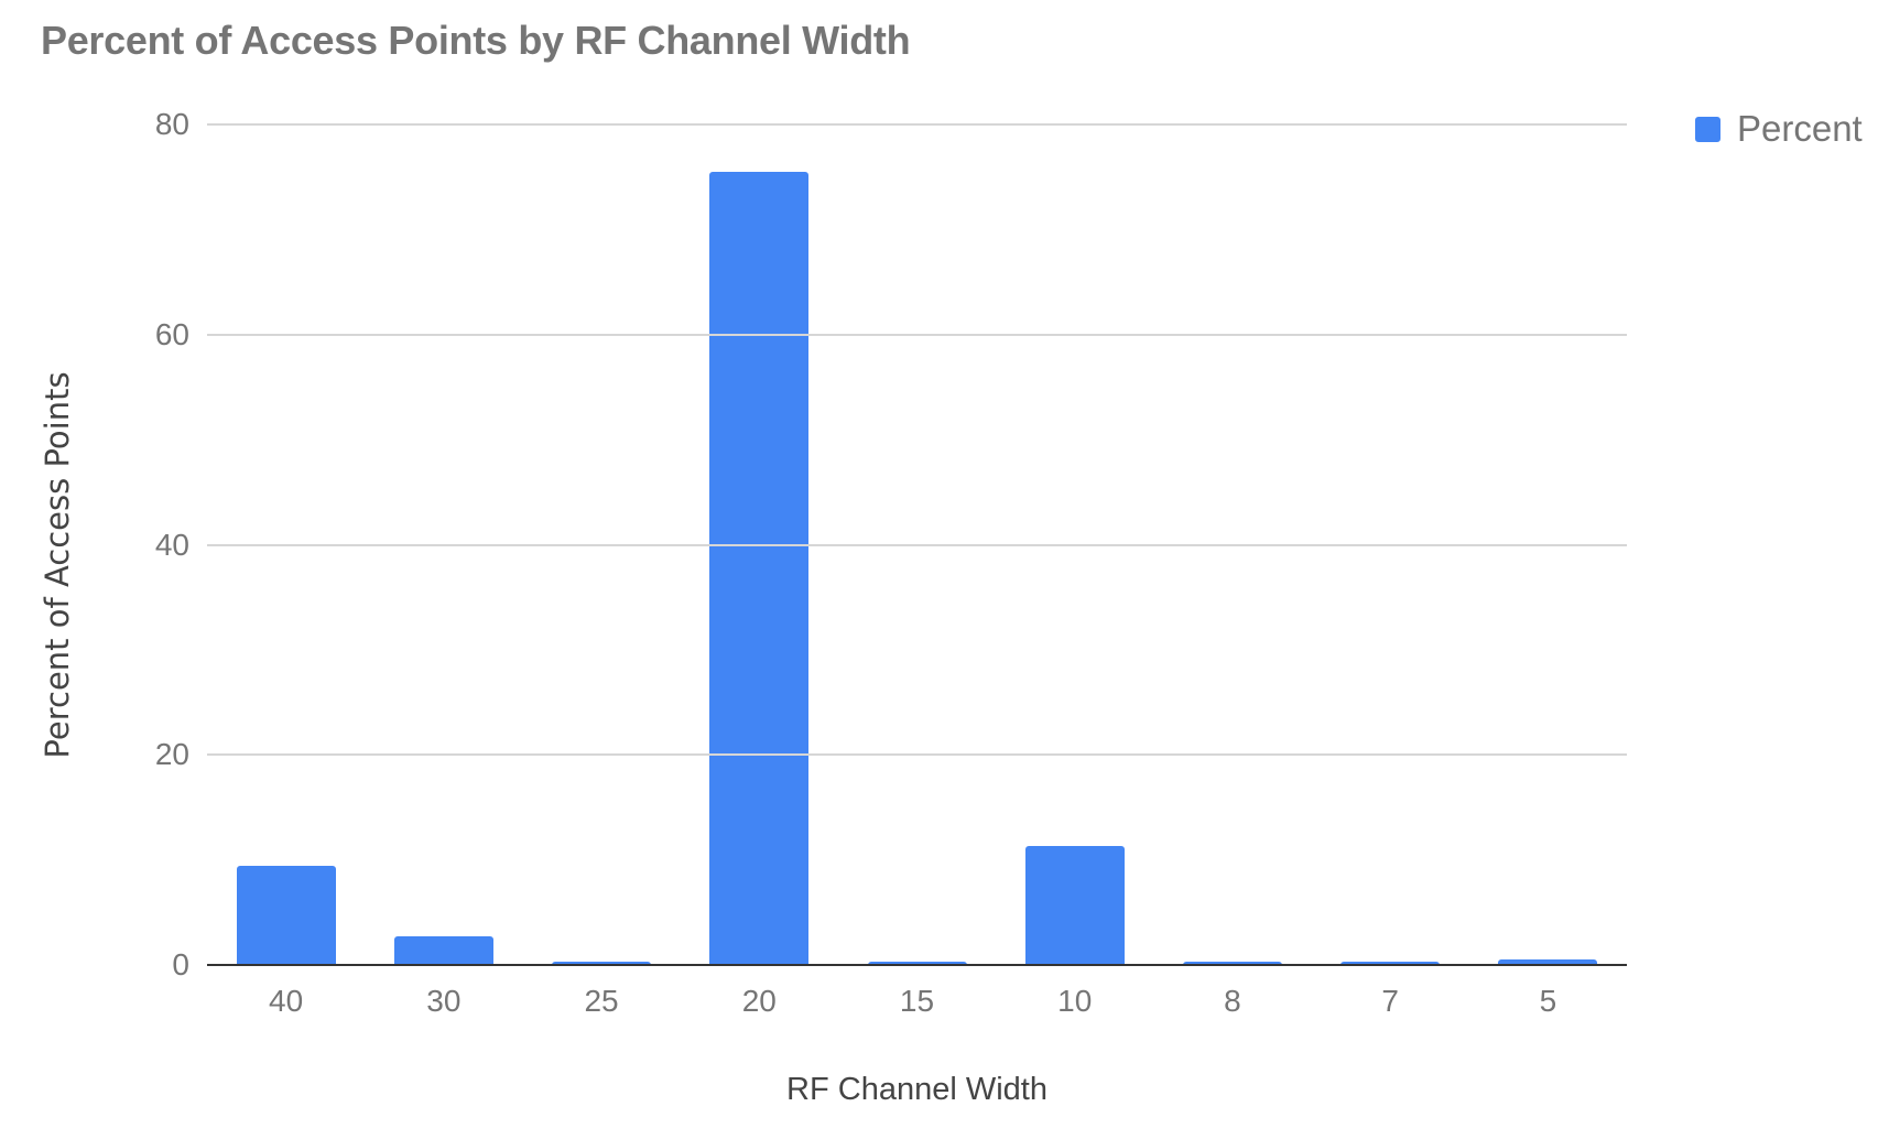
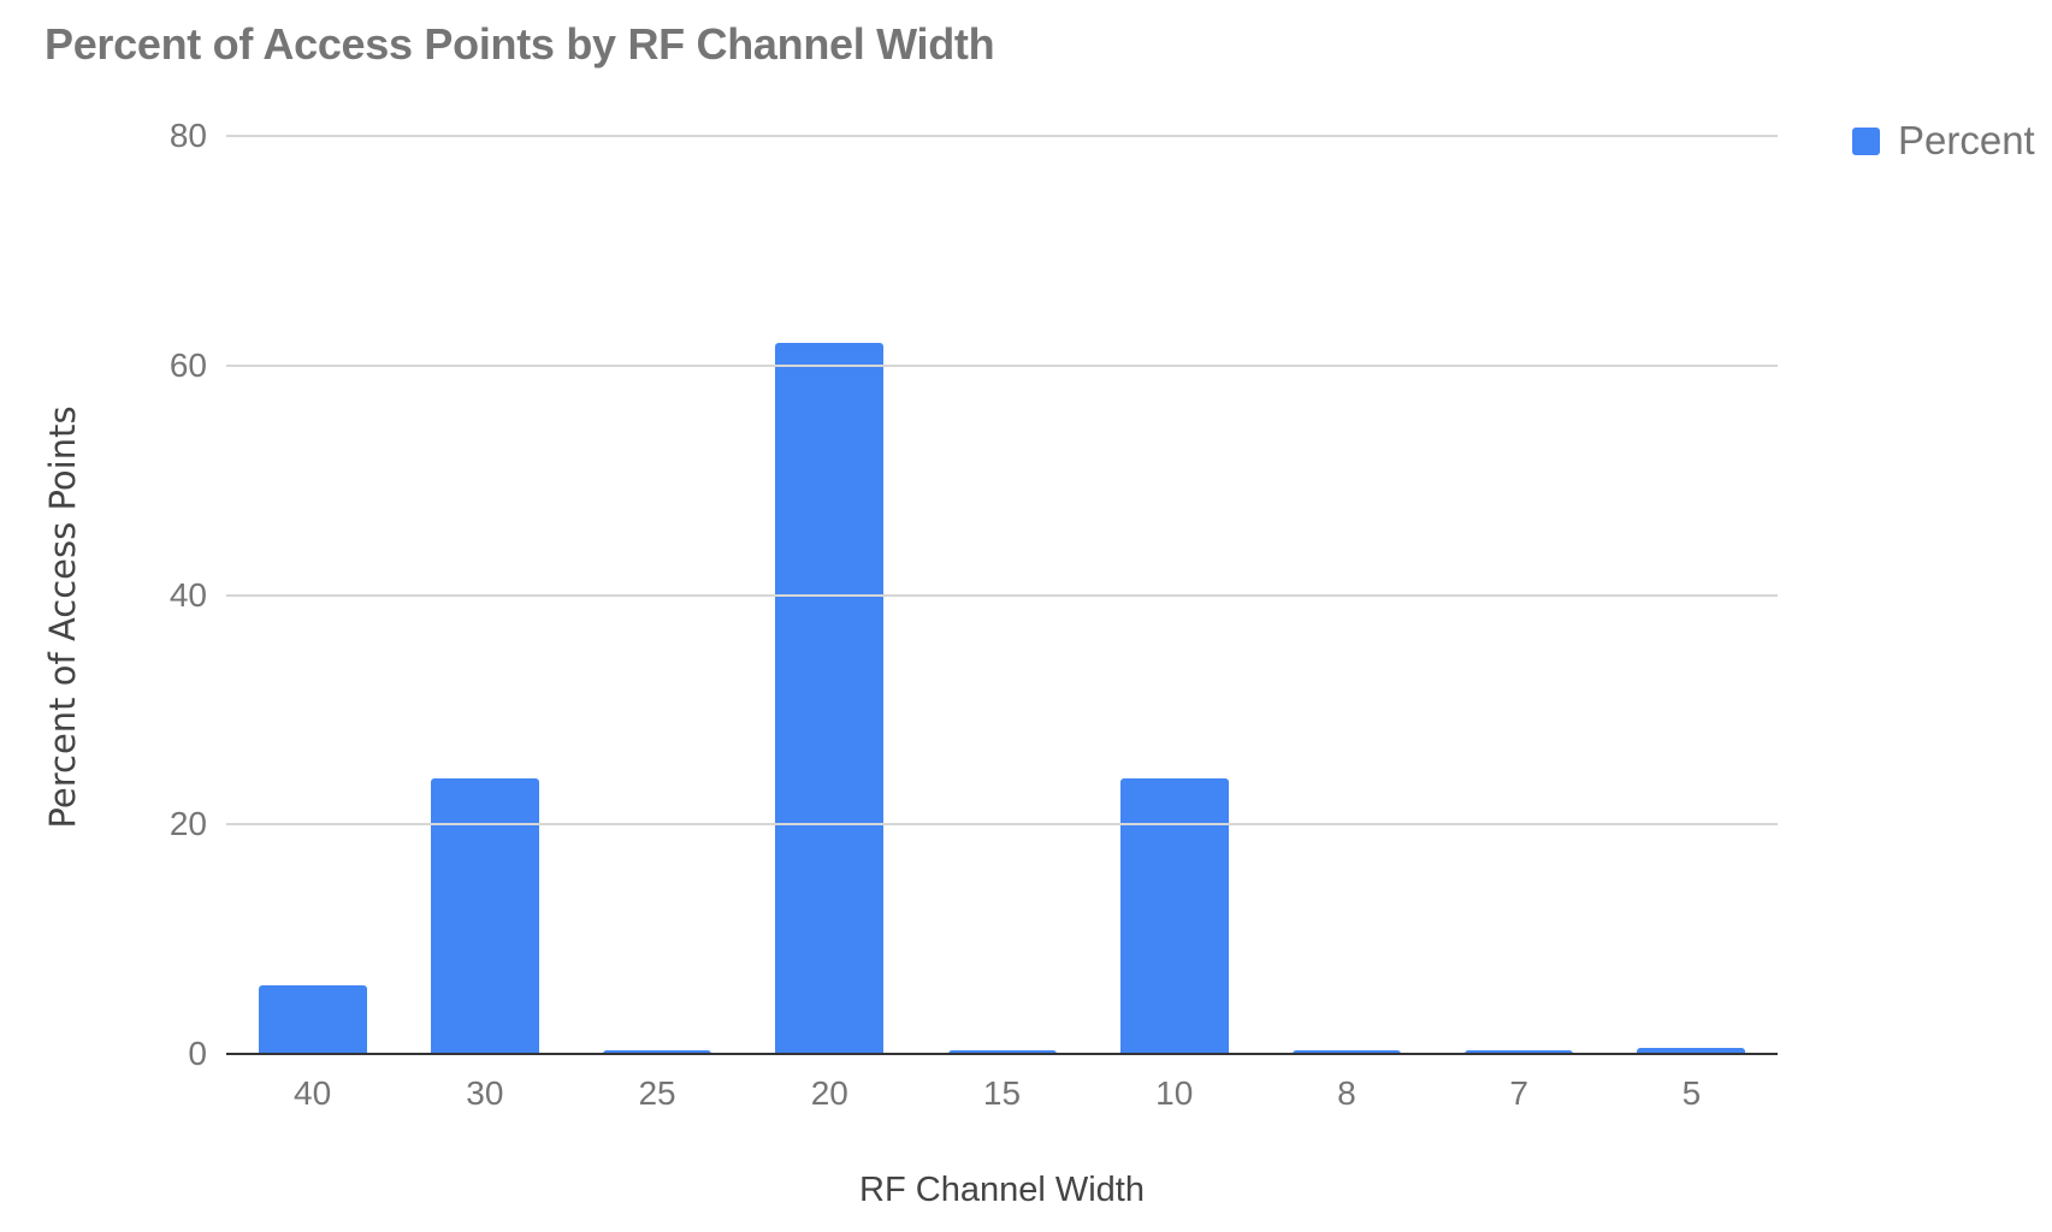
40: 9 -> 6
30: 3 -> 24
20: 76 -> 62
10: 11 -> 24
